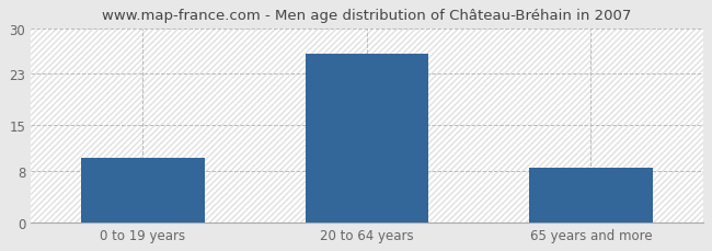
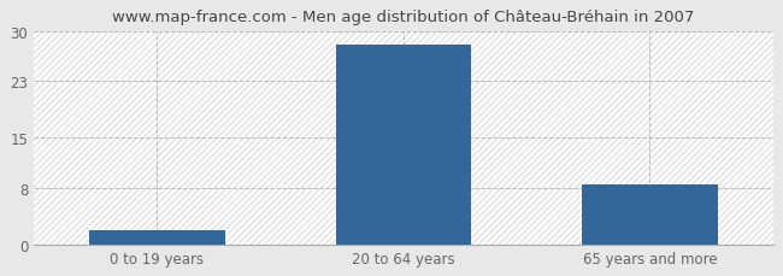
0 to 19 years: 10.0 -> 2.0
20 to 64 years: 26.0 -> 28.0
